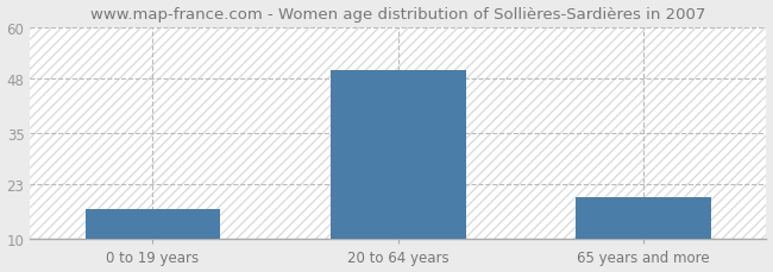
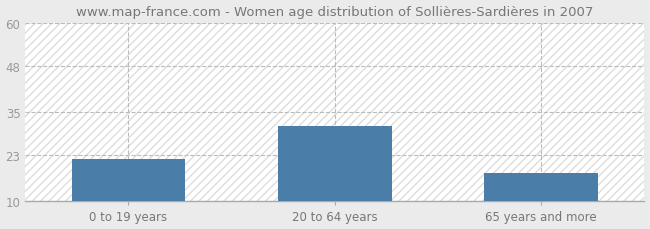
0 to 19 years: 17 -> 22
20 to 64 years: 50 -> 31
65 years and more: 20 -> 18
